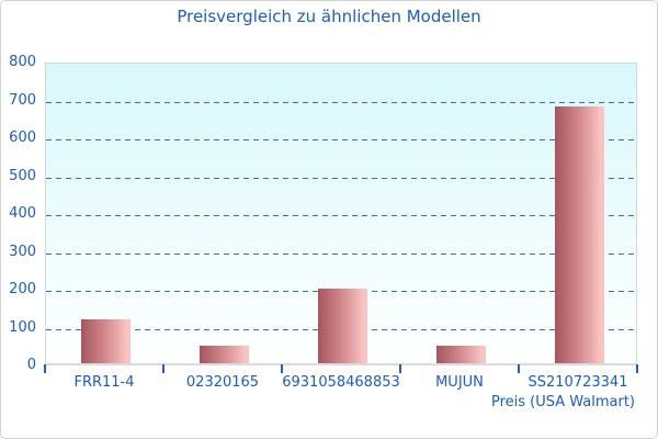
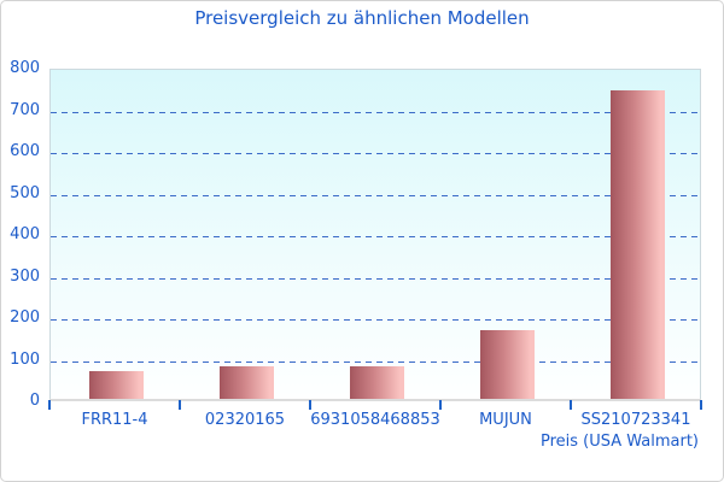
FRR11-4: 120 -> 70
02320165: 50 -> 80
6931058468853: 200 -> 80
MUJUN: 50 -> 170
SS210723341: 680 -> 740
